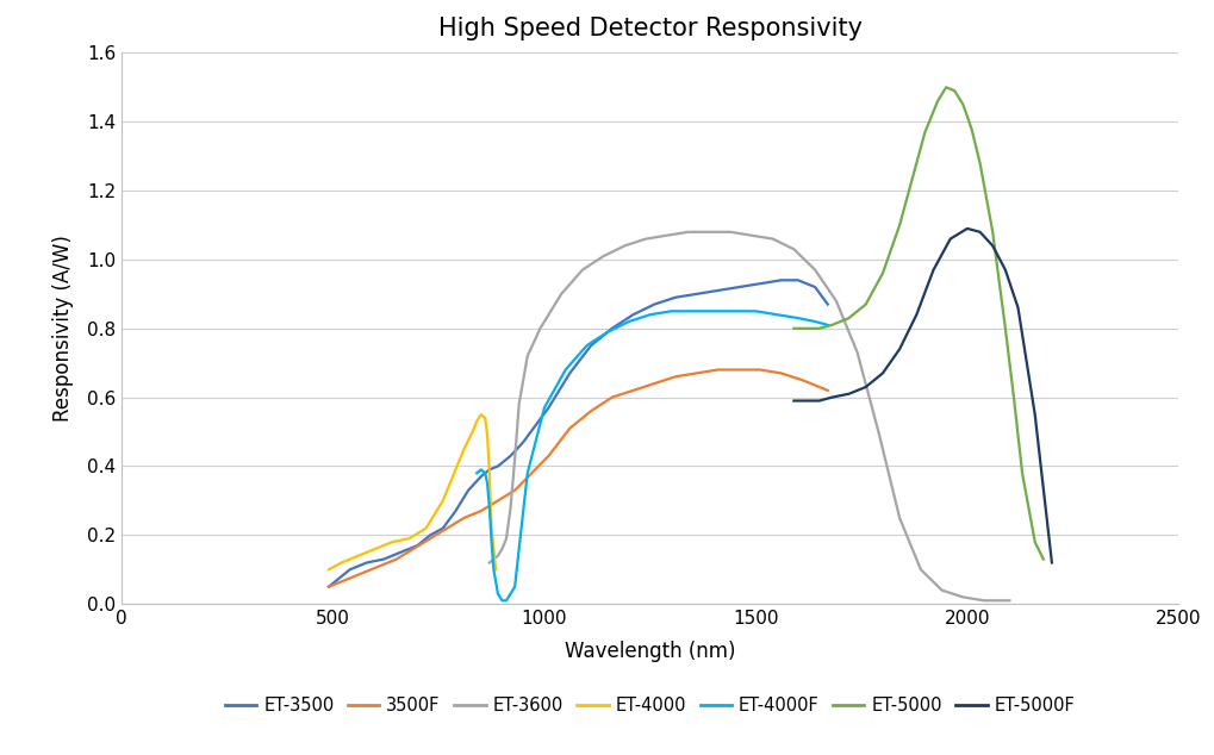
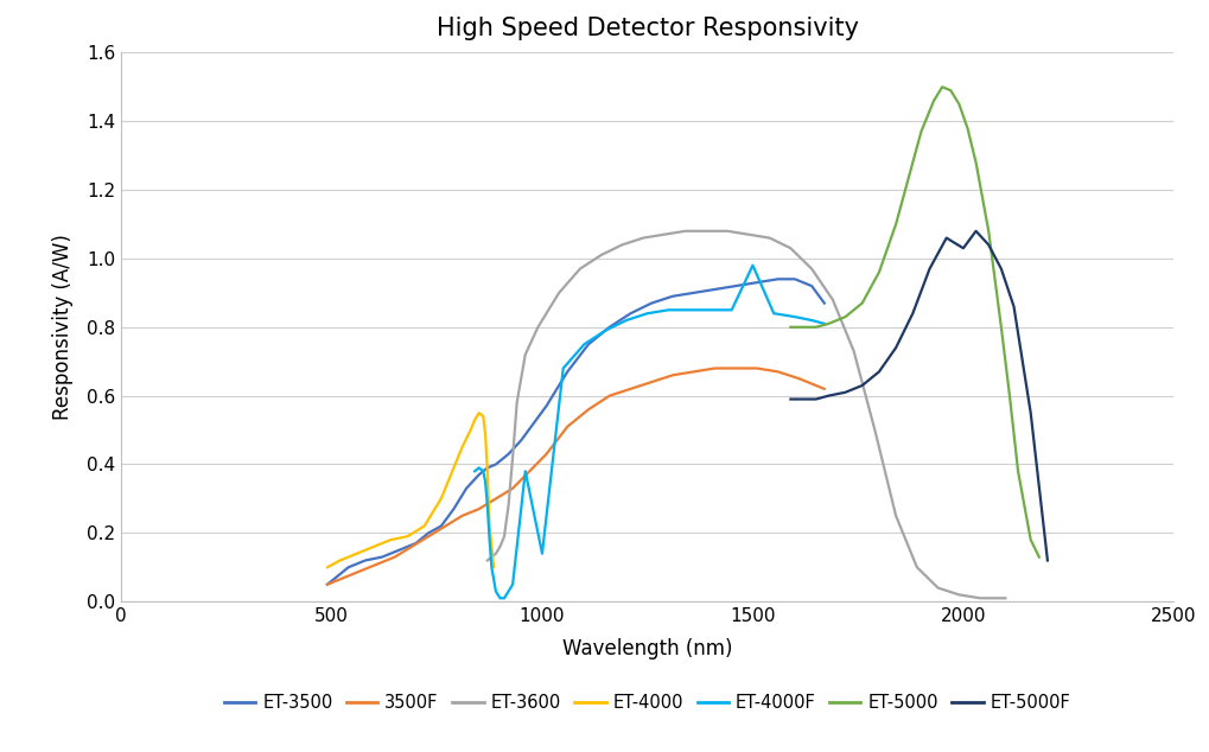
ET-4000F/1000: 0.57 -> 0.14
ET-4000F/1500: 0.85 -> 0.98
ET-5000F/2000: 1.09 -> 1.03
